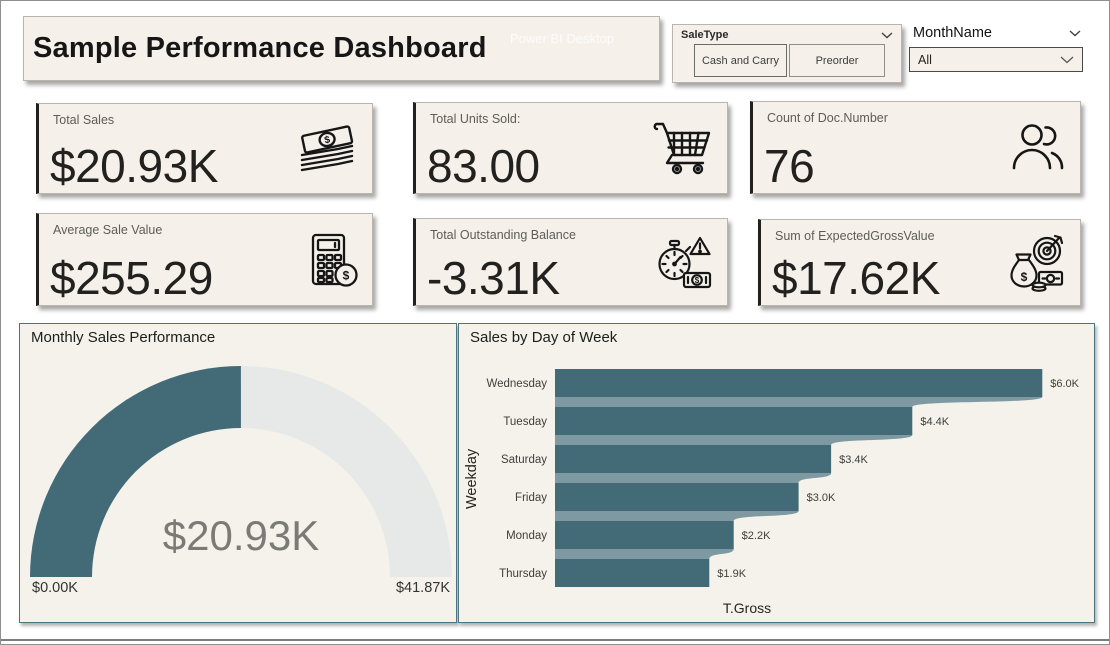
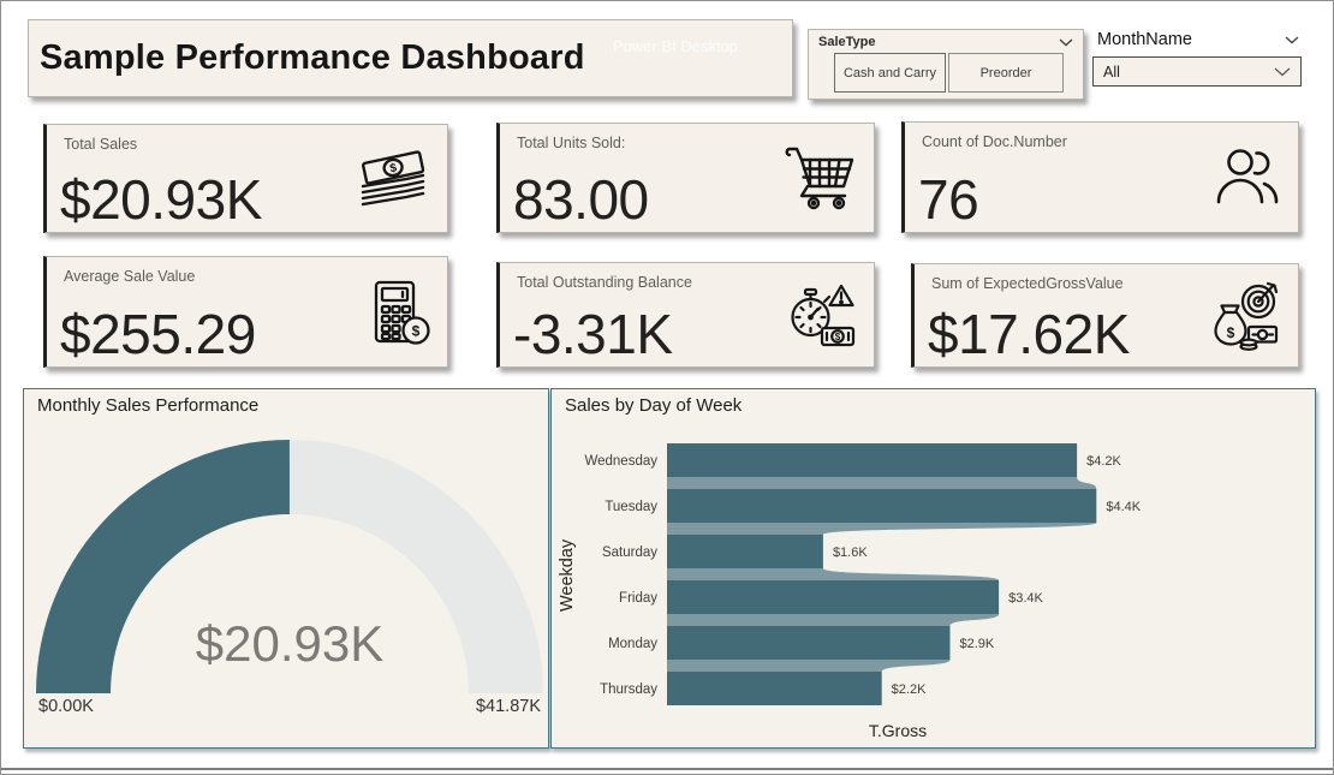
Sales by Day of Week/Wednesday: $6.0K -> $4.2K
Sales by Day of Week/Saturday: $3.4K -> $1.6K
Sales by Day of Week/Friday: $3.0K -> $3.4K
Sales by Day of Week/Monday: $2.2K -> $2.9K
Sales by Day of Week/Thursday: $1.9K -> $2.2K
